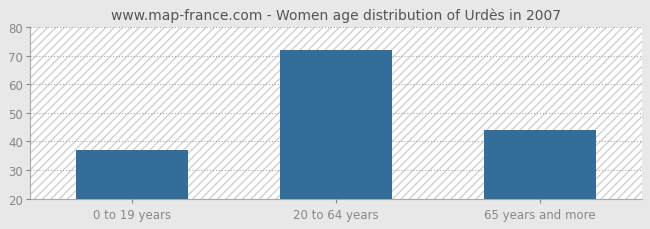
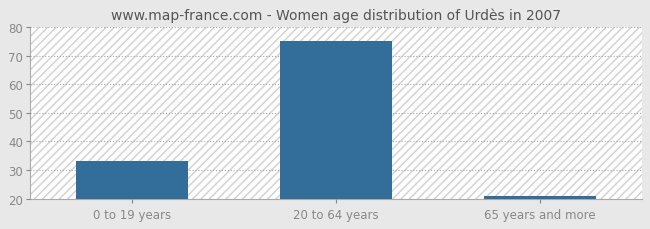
0 to 19 years: 37 -> 33
20 to 64 years: 72 -> 75
65 years and more: 44 -> 21
